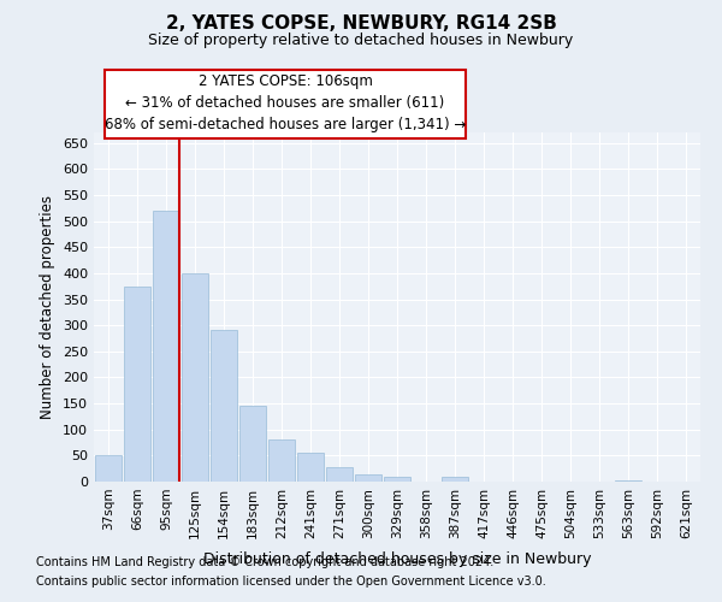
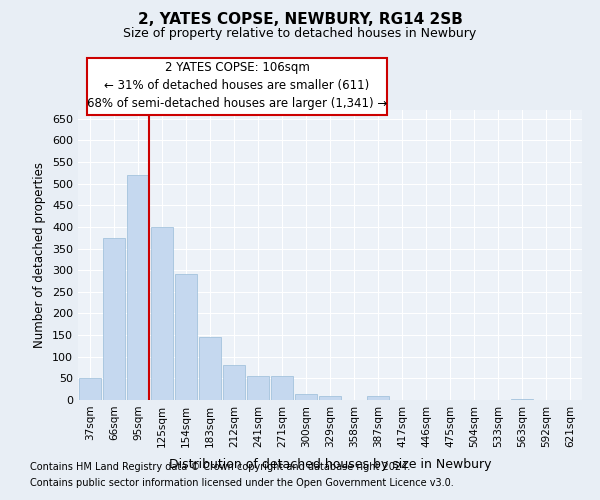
271sqm: 28 -> 55
